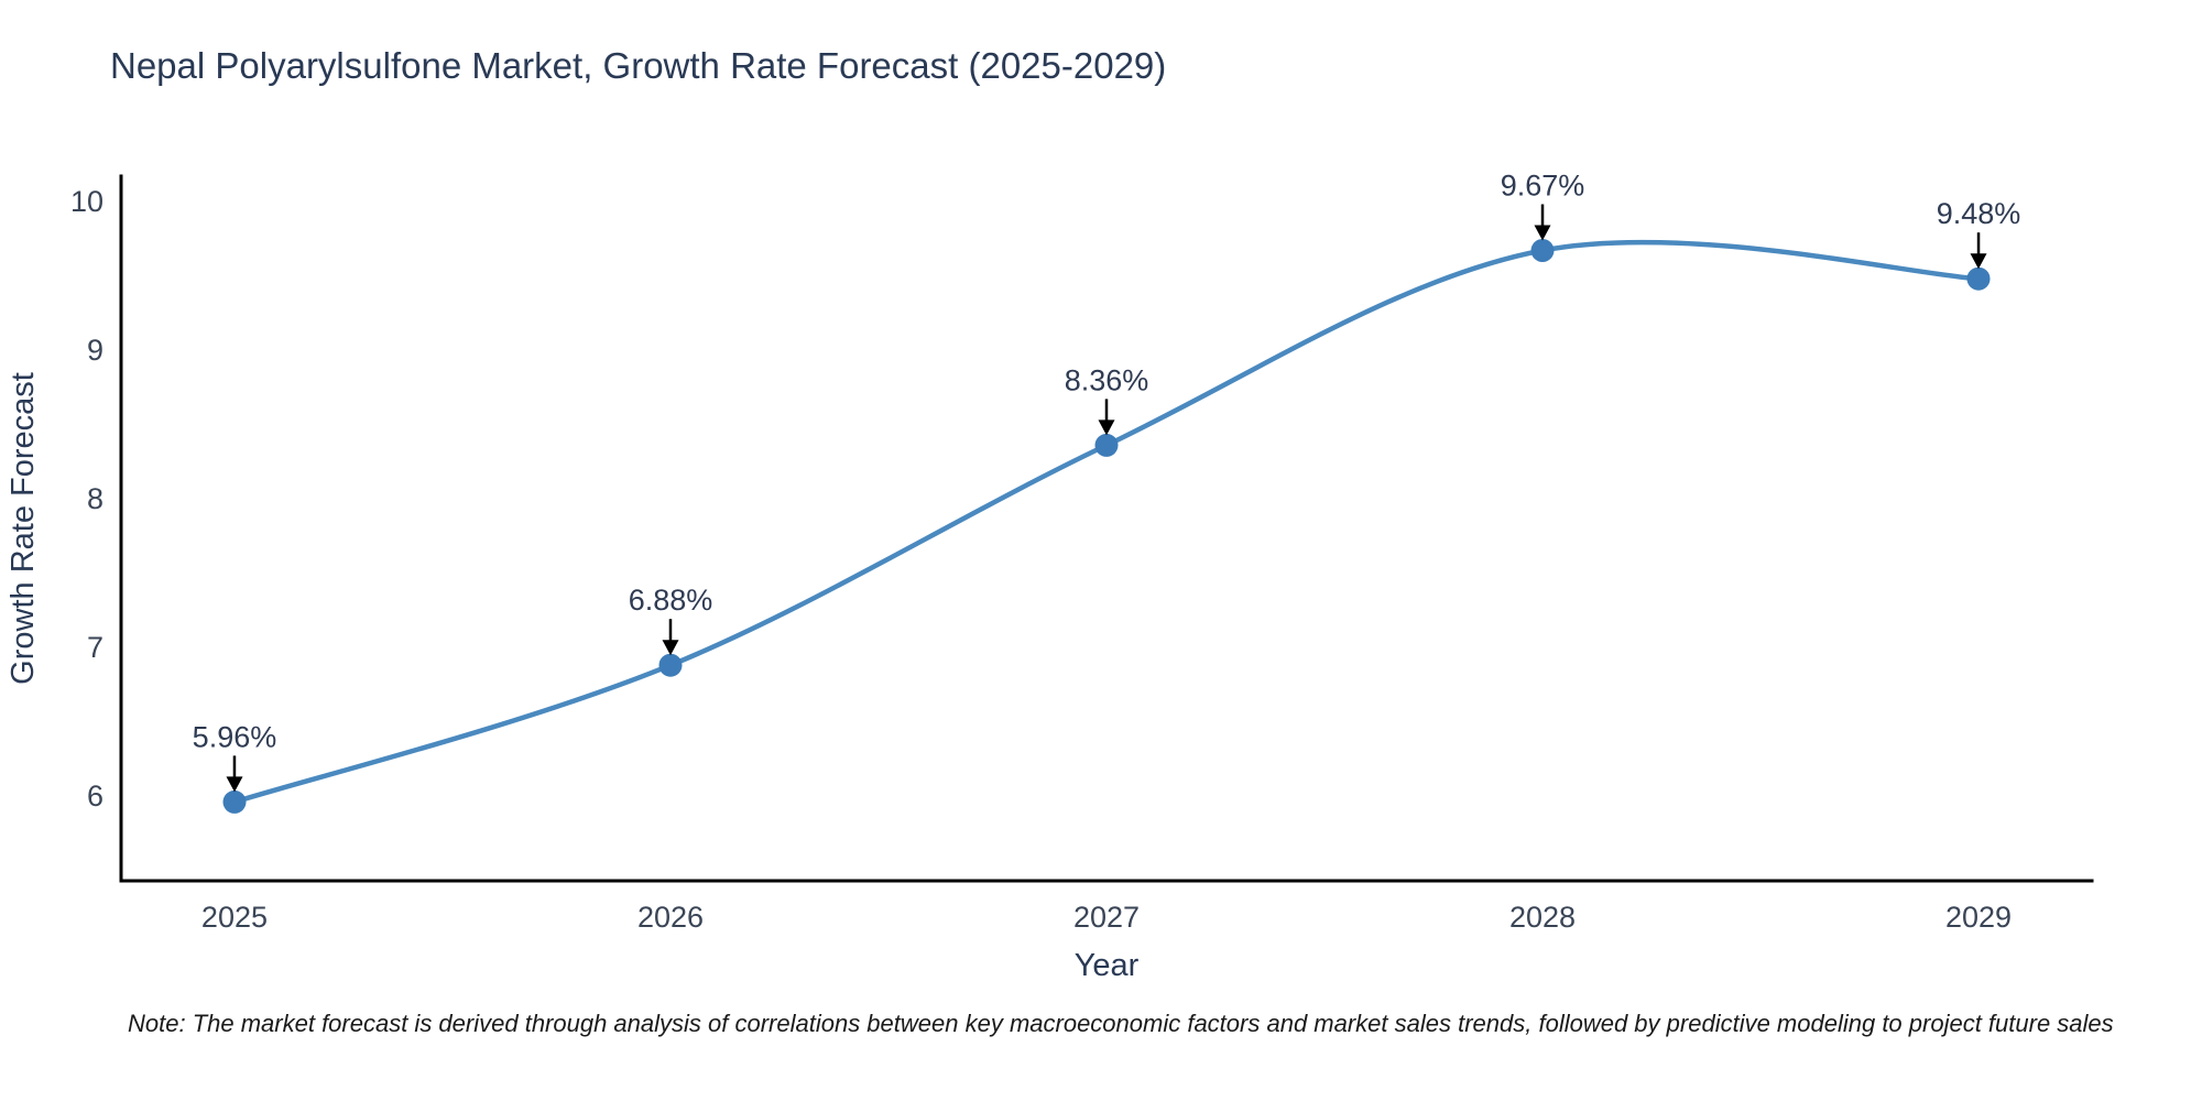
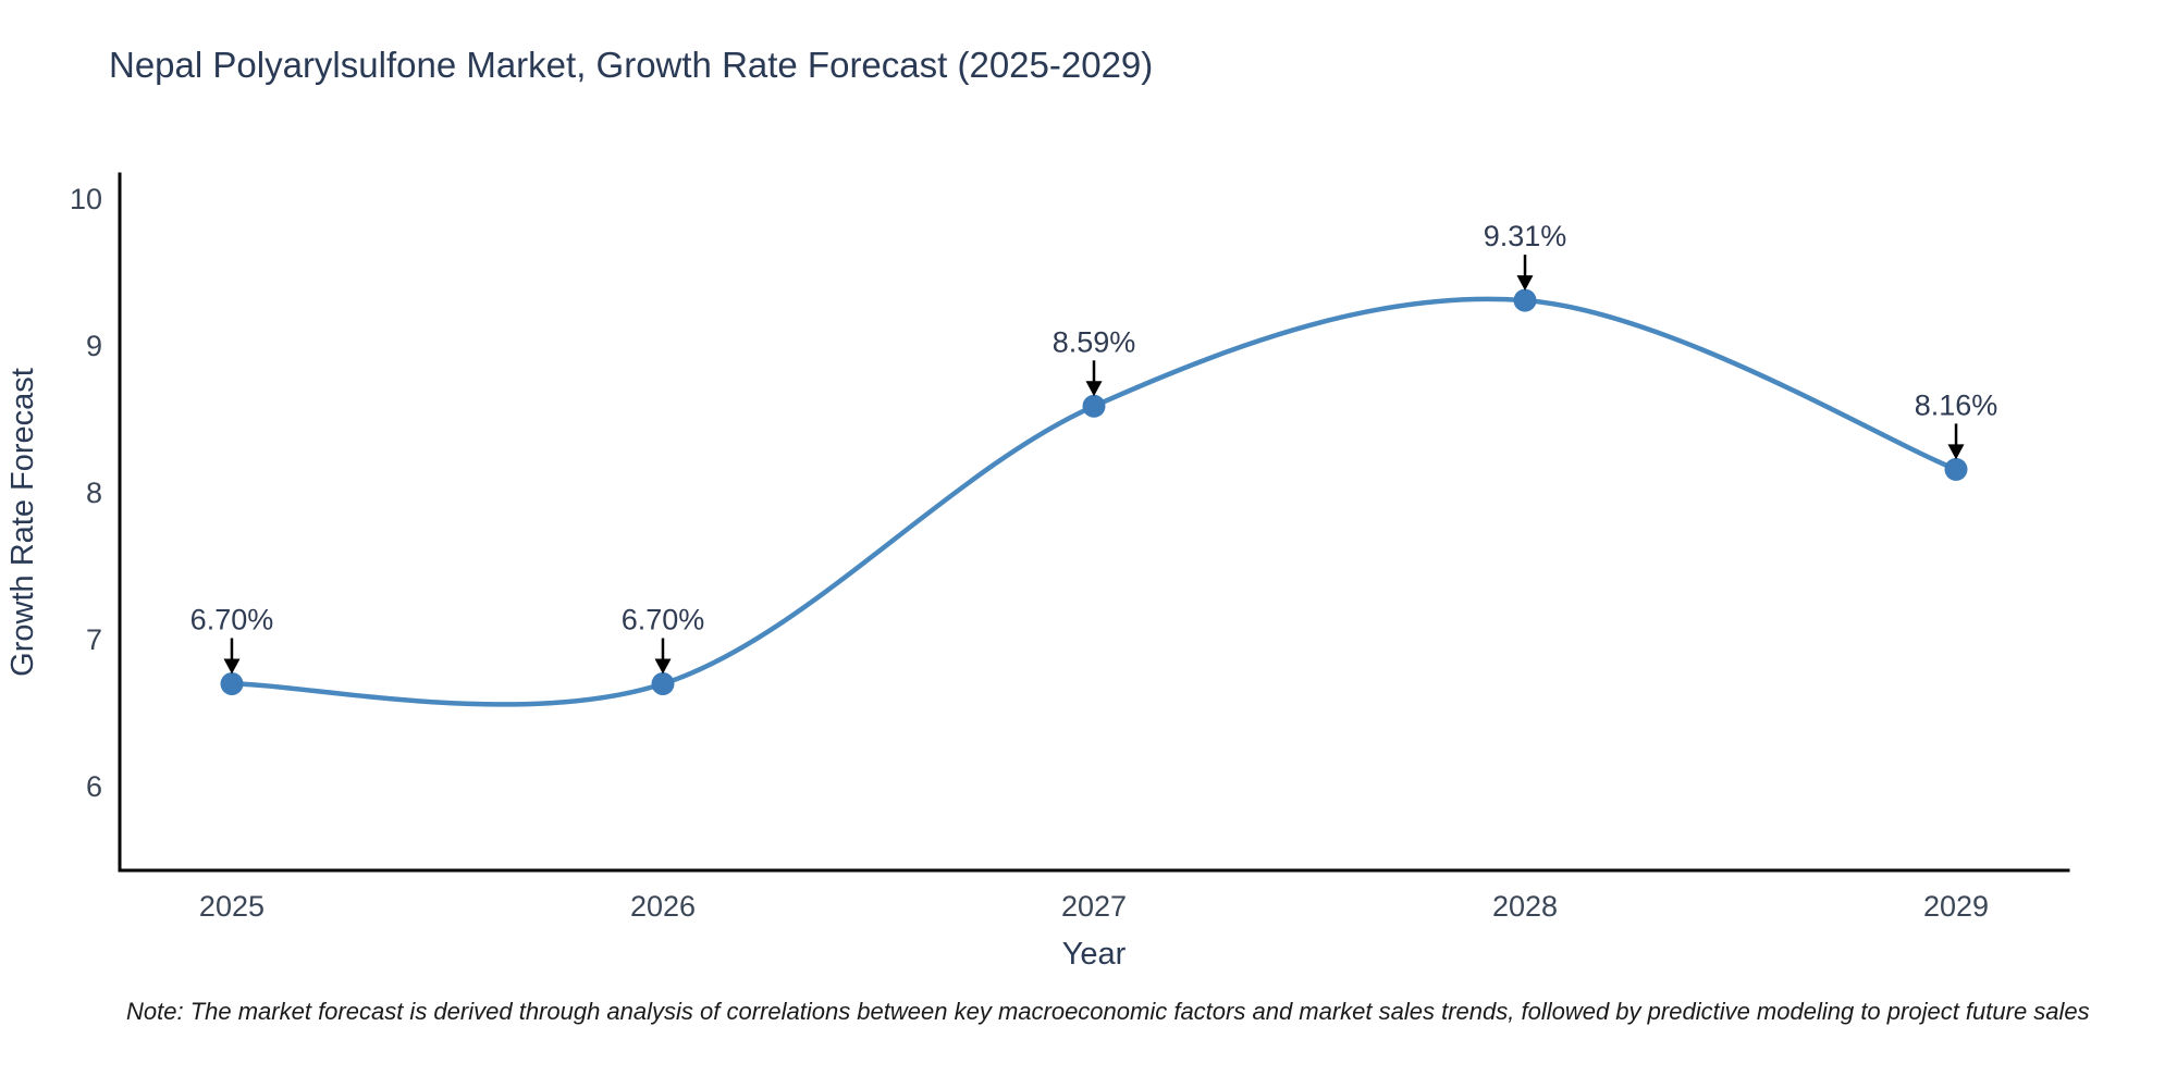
2025: 5.96% -> 6.70%
2026: 6.88% -> 6.70%
2027: 8.36% -> 8.59%
2028: 9.67% -> 9.31%
2029: 9.48% -> 8.16%
